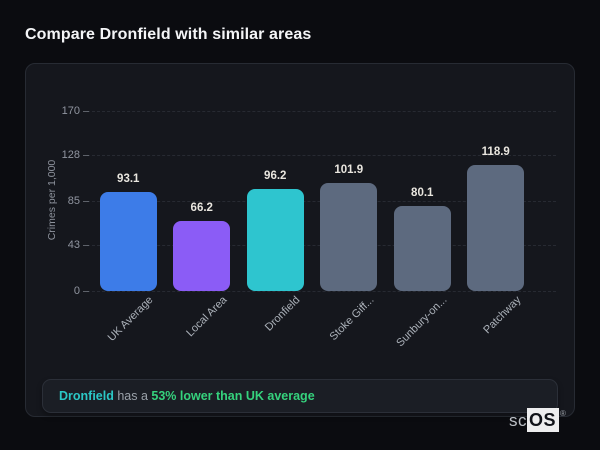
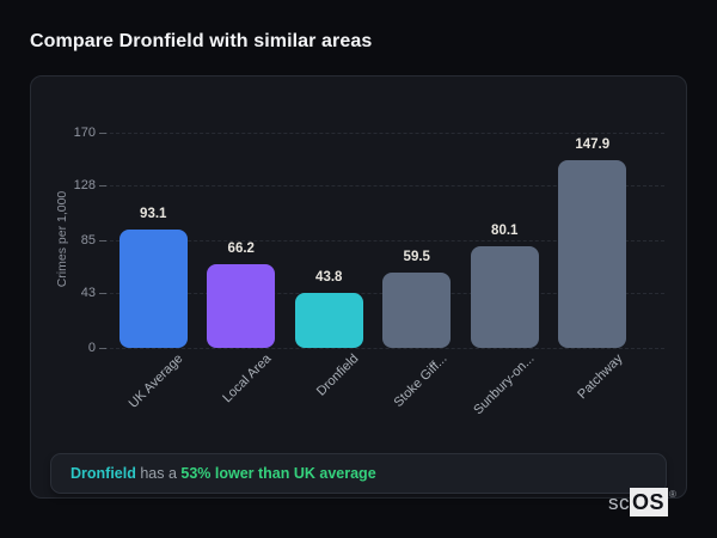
Dronfield: 96.2 -> 43.8
Stoke Giff...: 101.9 -> 59.5
Patchway: 118.9 -> 147.9
